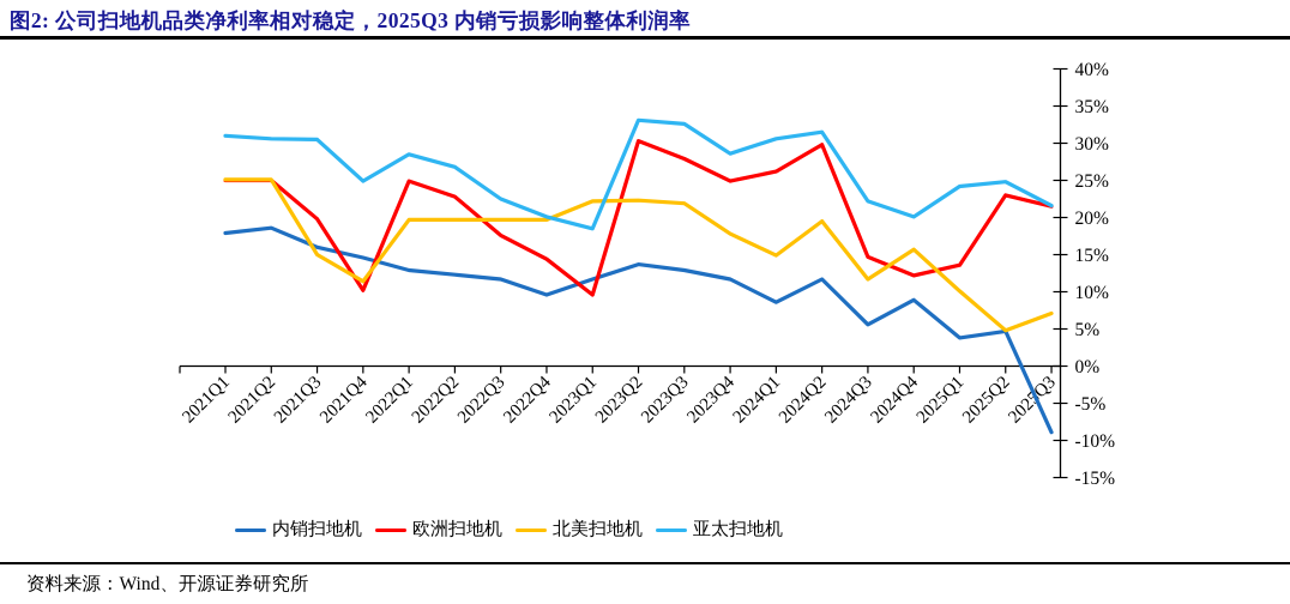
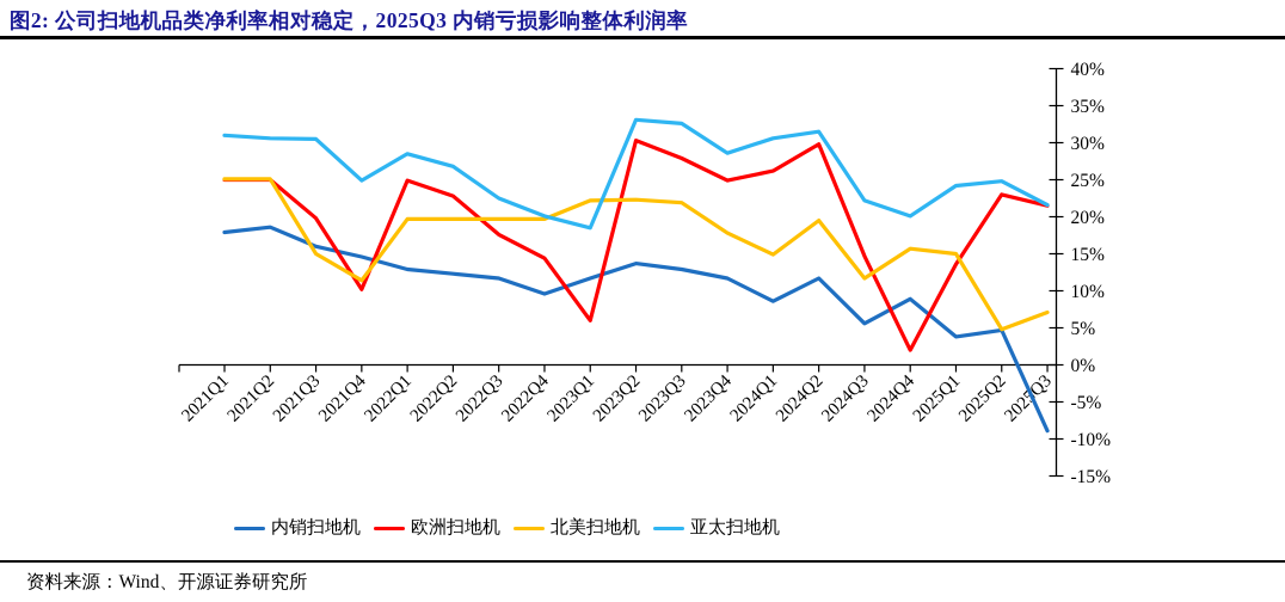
欧洲扫地机/2023Q1: 10% -> 6%
欧洲扫地机/2024Q4: 12% -> 2%
北美扫地机/2025Q1: 10% -> 15%
